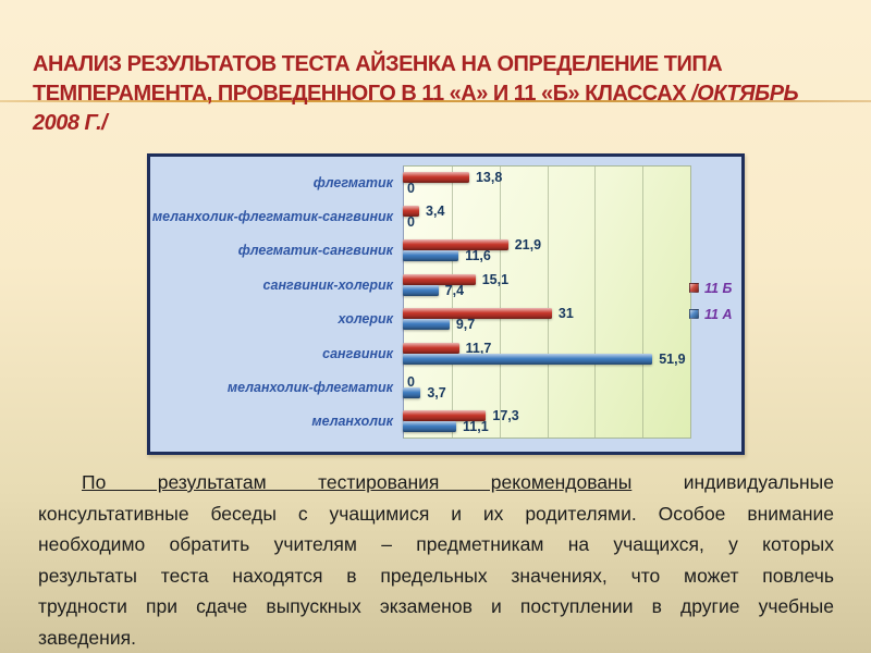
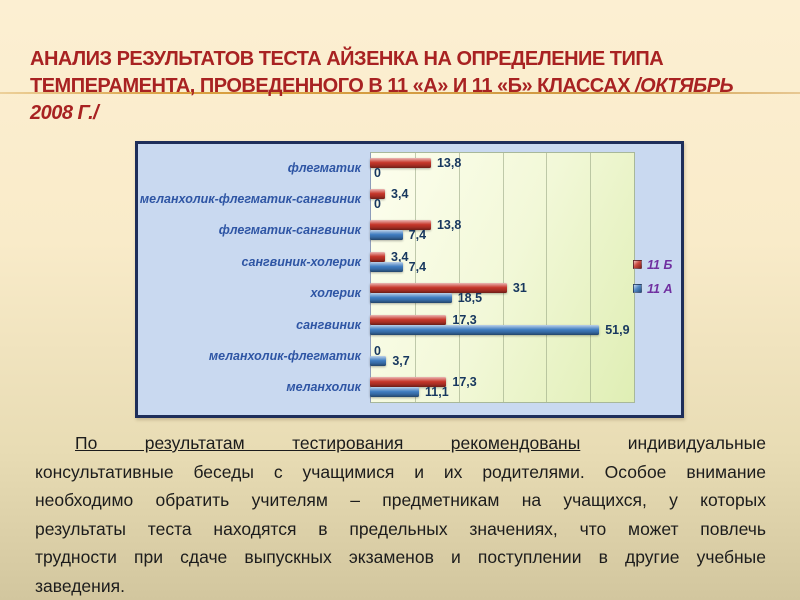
11 Б/флегматик-сангвиник: 21,9 -> 13,8
11 А/флегматик-сангвиник: 11,6 -> 7,4
11 Б/сангвиник-холерик: 15,1 -> 3,4
11 А/холерик: 9,7 -> 18,5
11 Б/сангвиник: 11,7 -> 17,3
